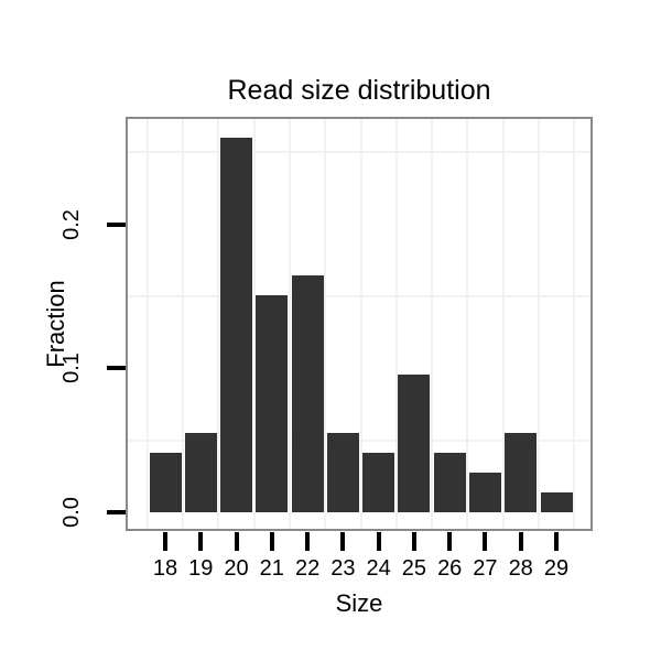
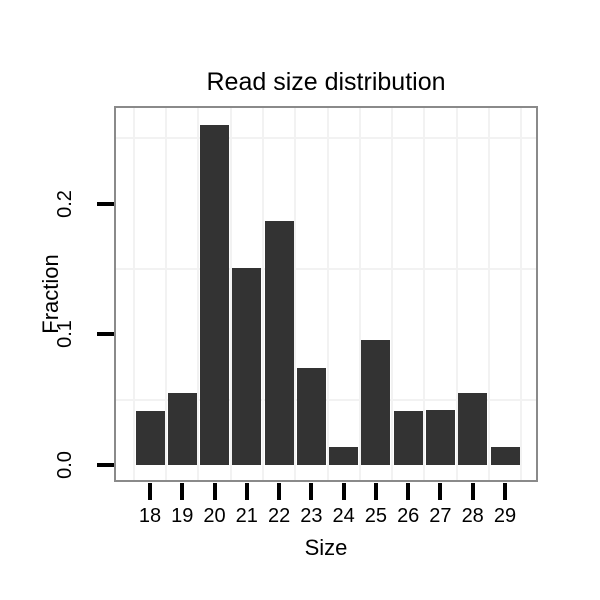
22: 0.164 -> 0.187
23: 0.055 -> 0.074
24: 0.041 -> 0.014
27: 0.027 -> 0.042
